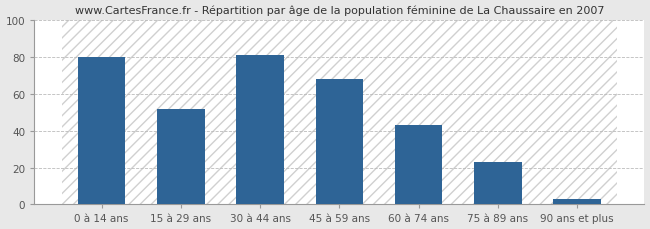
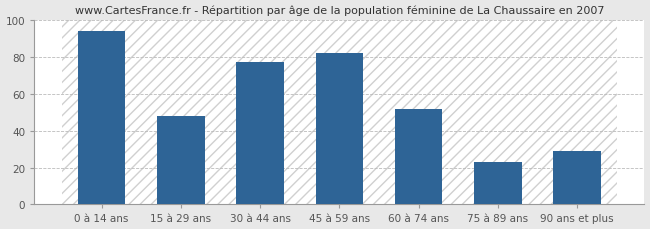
0 à 14 ans: 80 -> 94
15 à 29 ans: 52 -> 48
30 à 44 ans: 81 -> 77
45 à 59 ans: 68 -> 82
60 à 74 ans: 43 -> 52
90 ans et plus: 3 -> 29
